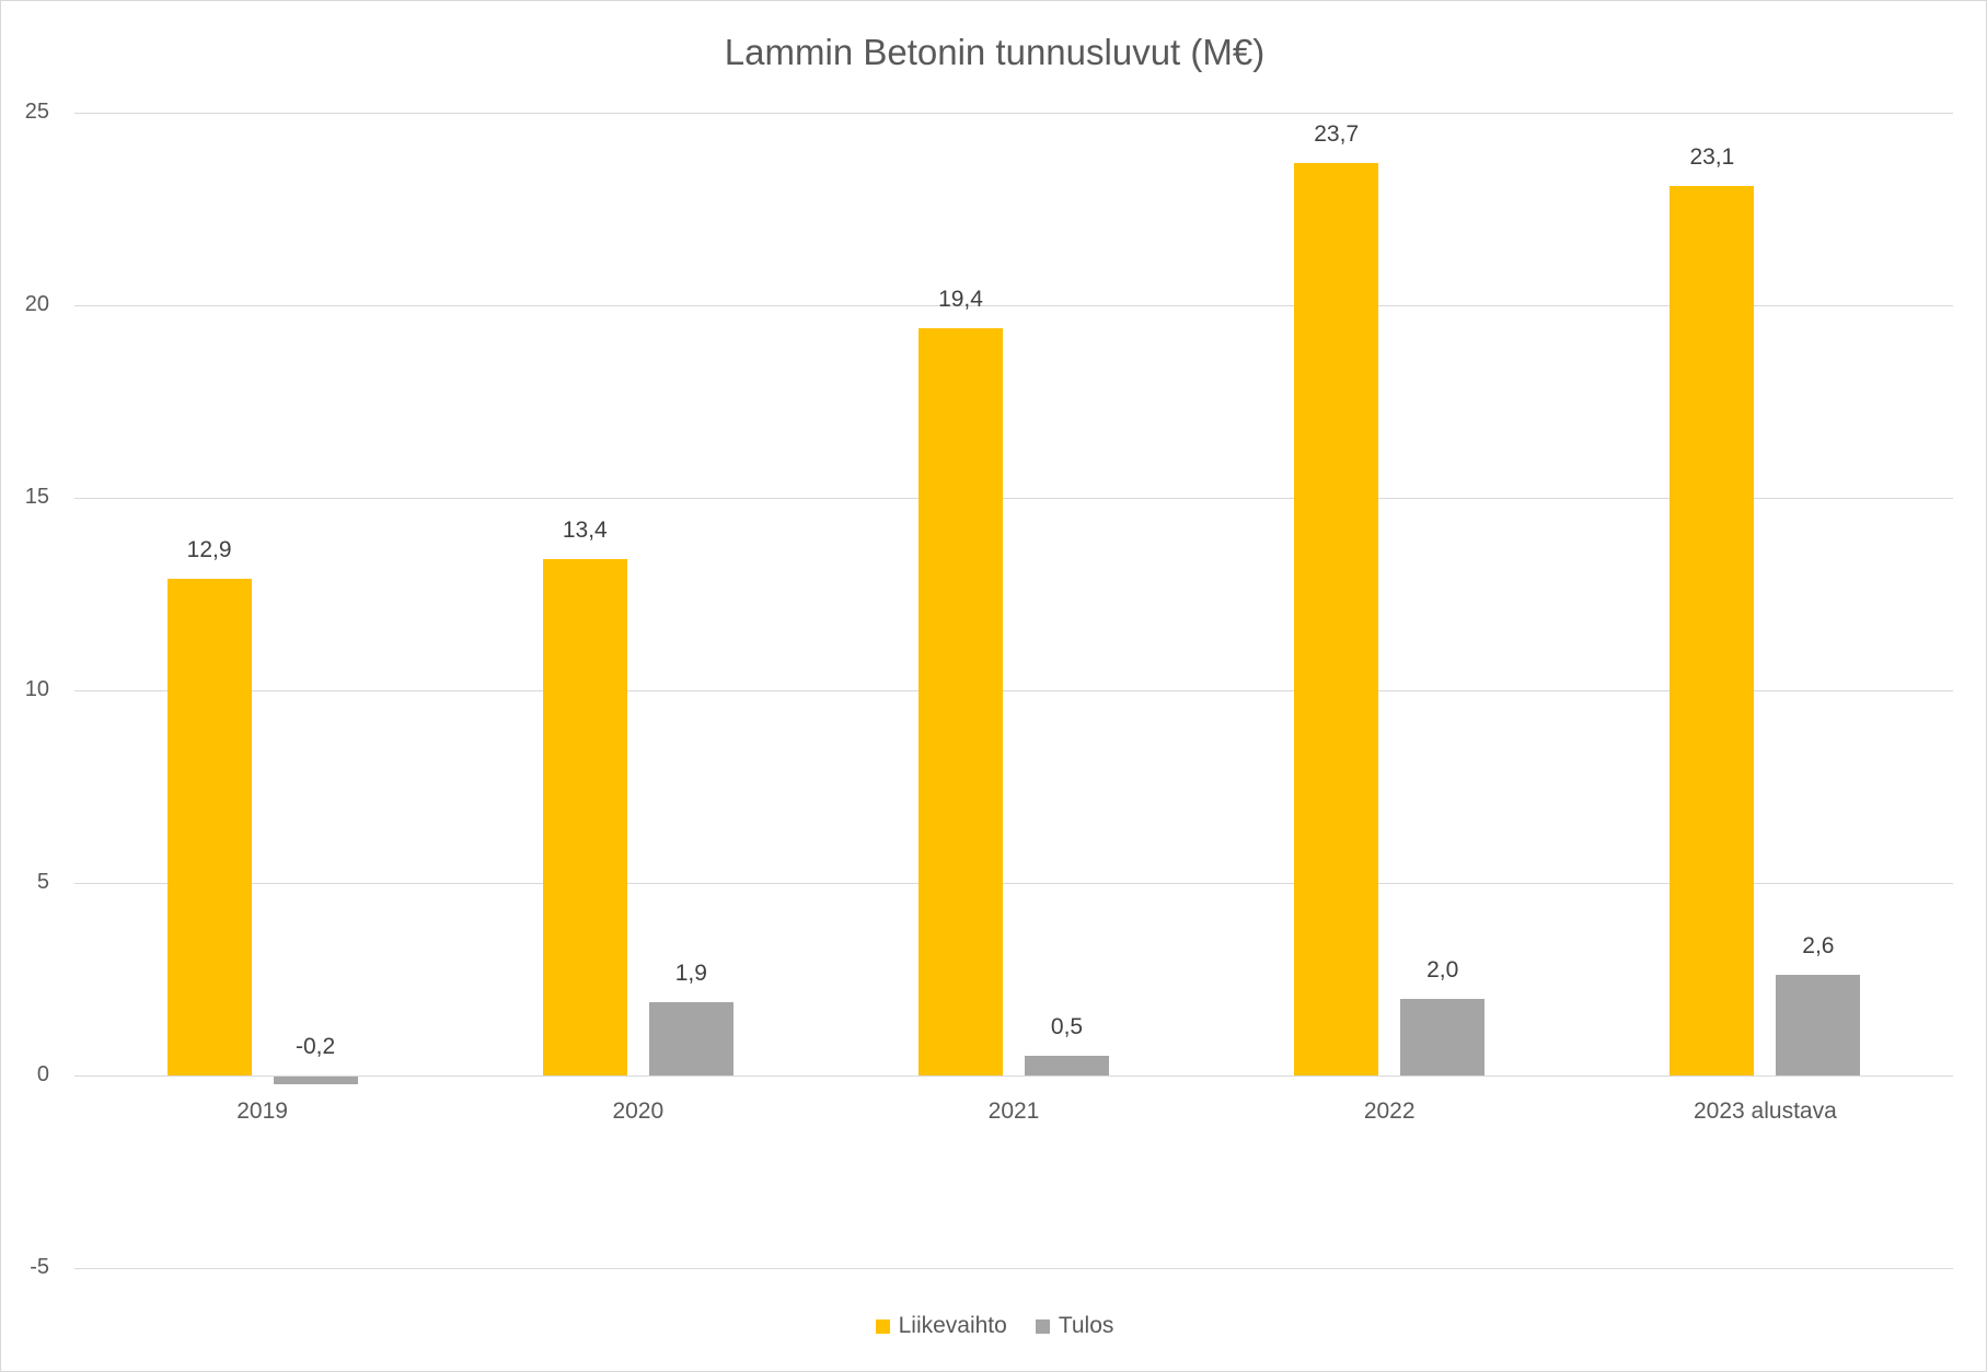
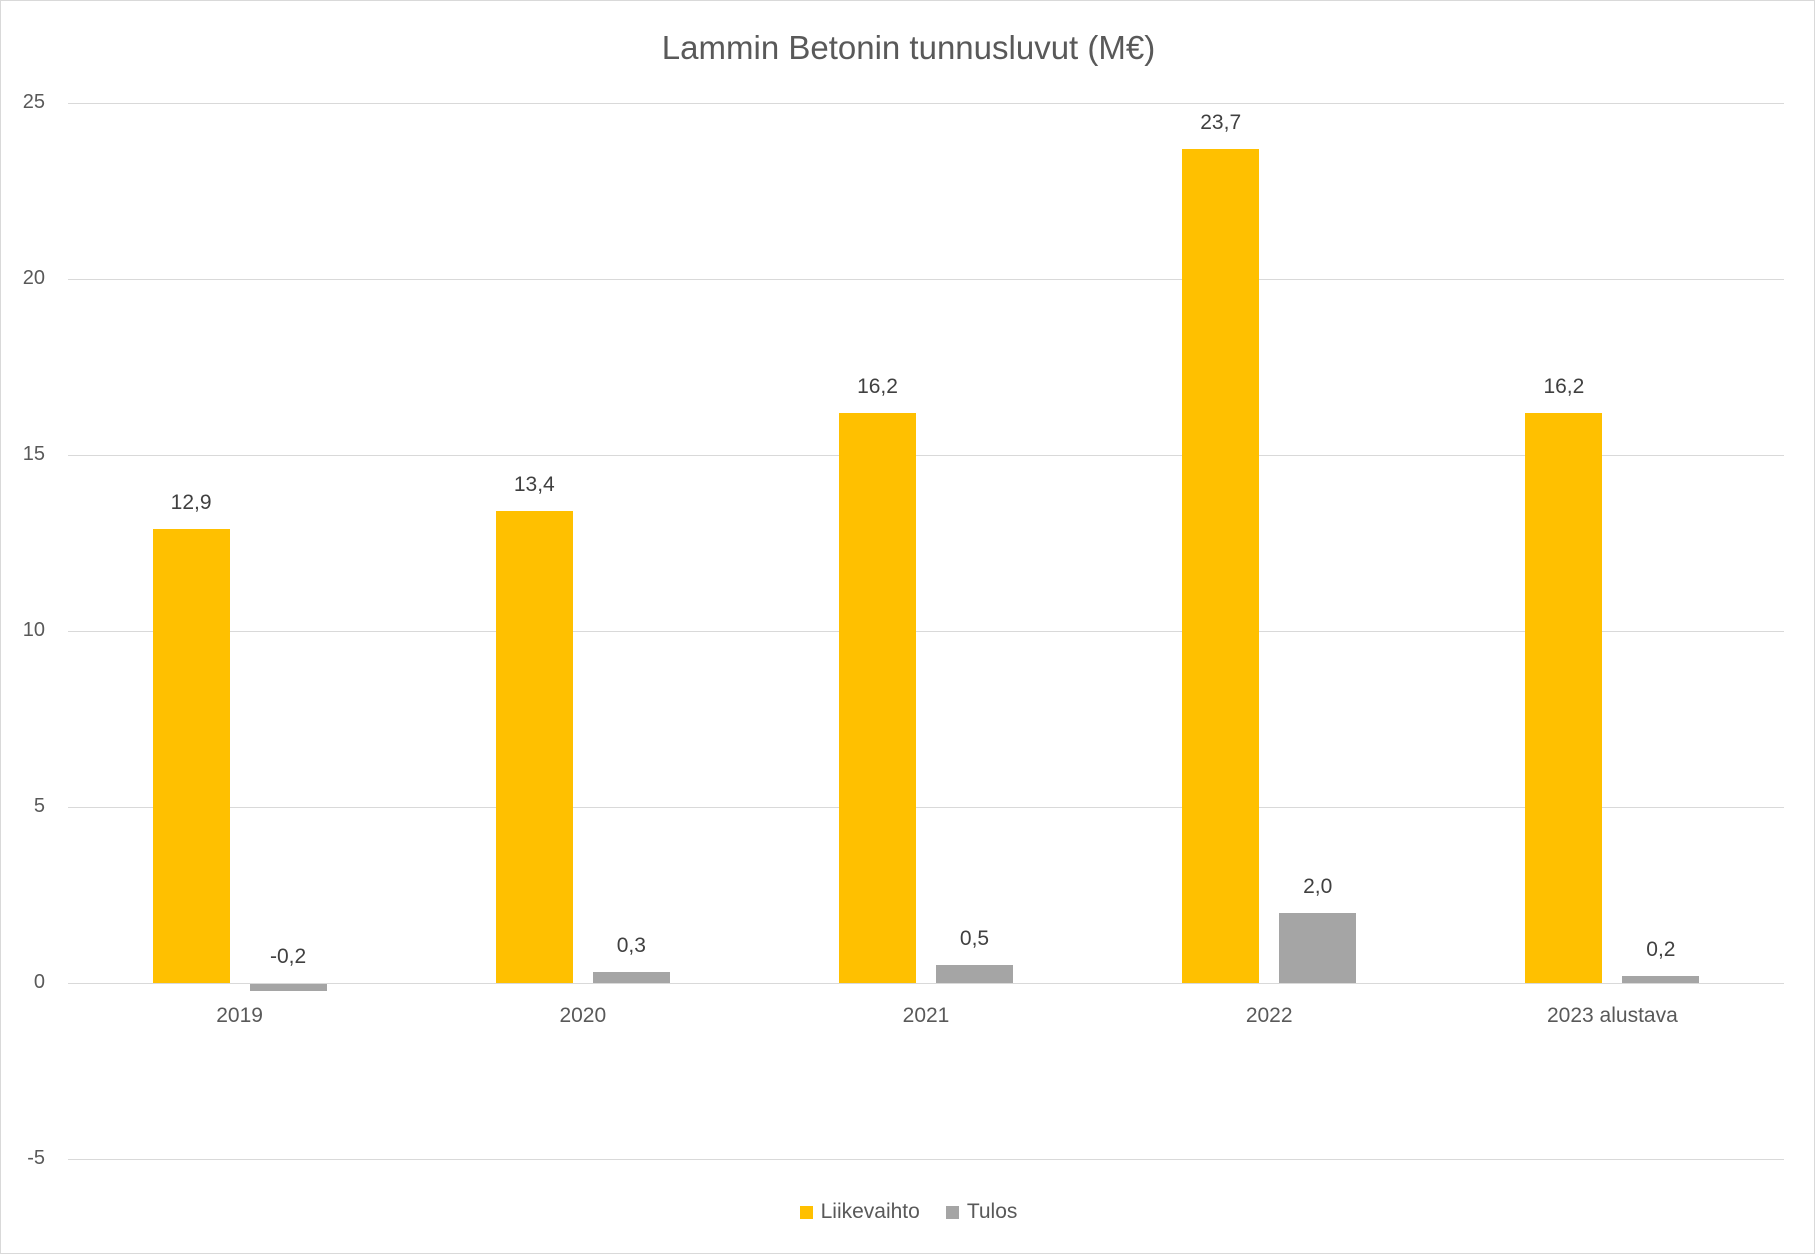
Tulos/2020: 1,9 -> 0,3
Liikevaihto/2021: 19,4 -> 16,2
Liikevaihto/2023 alustava: 23,1 -> 16,2
Tulos/2023 alustava: 2,6 -> 0,2
